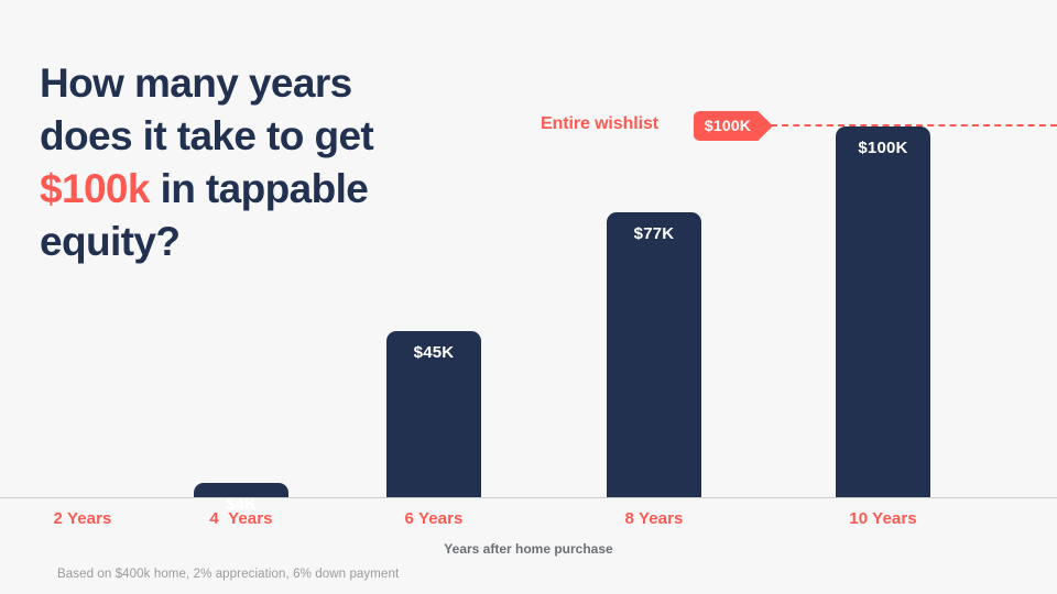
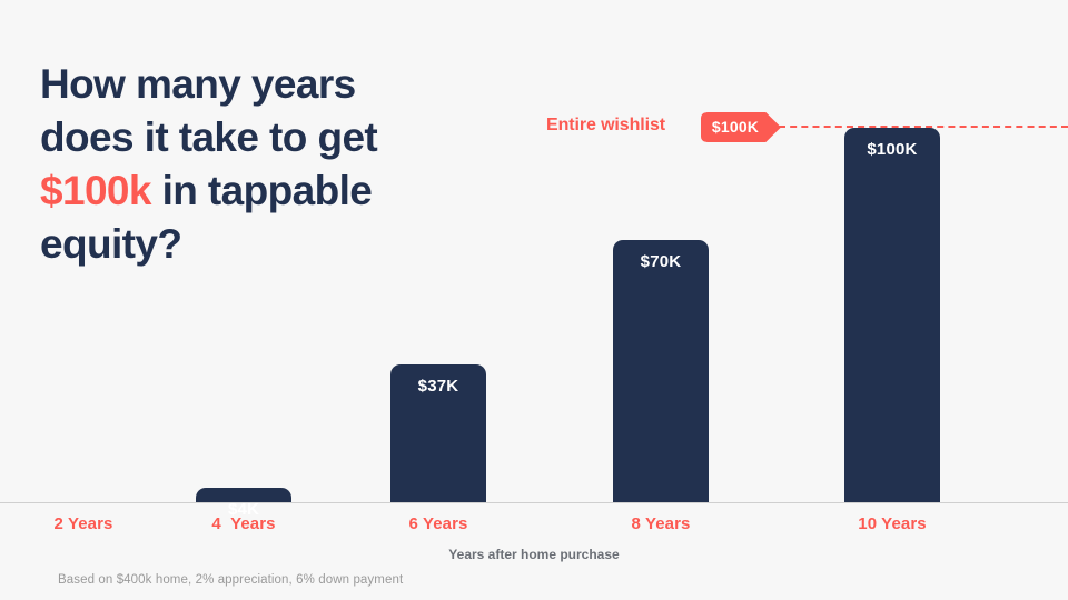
6 Years: $45K -> $37K
8 Years: $77K -> $70K
